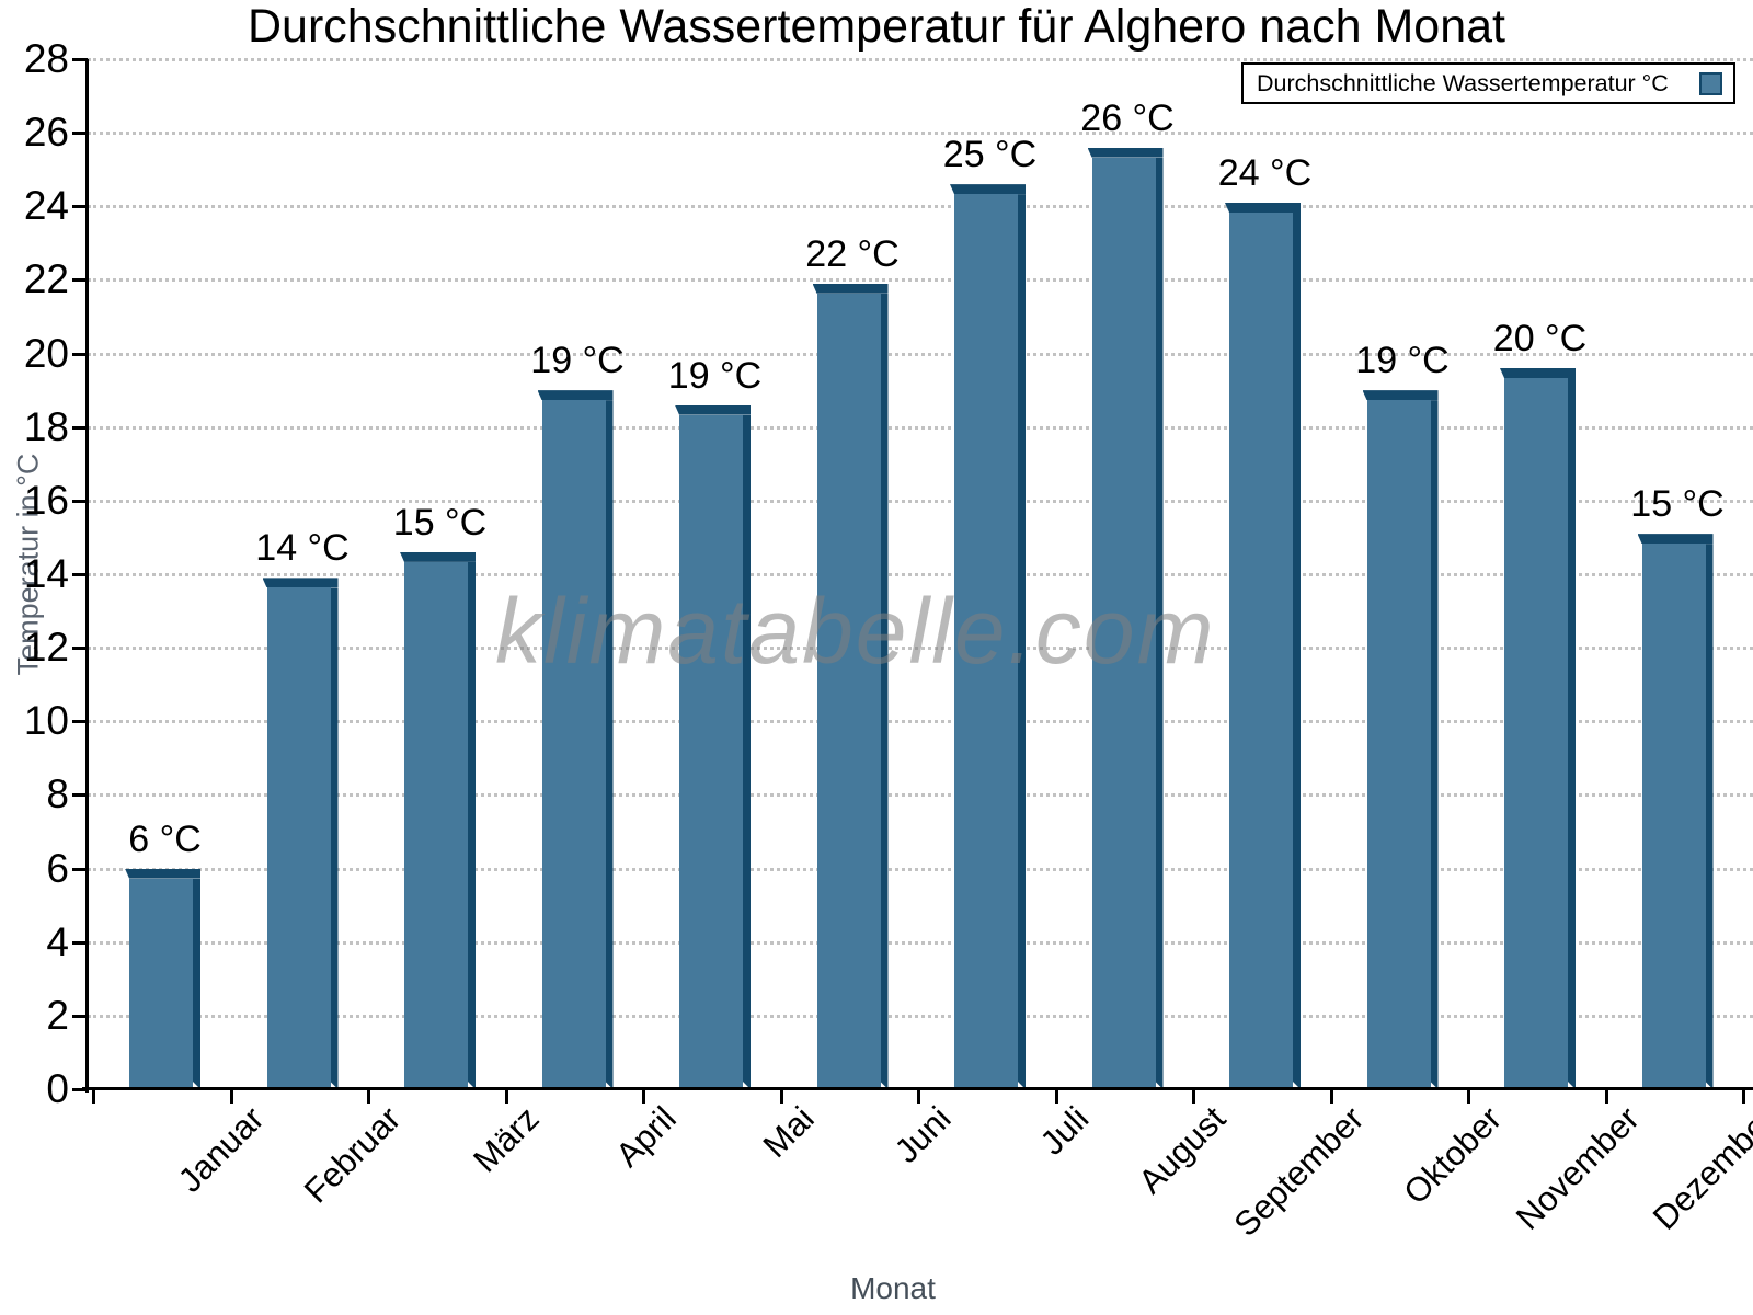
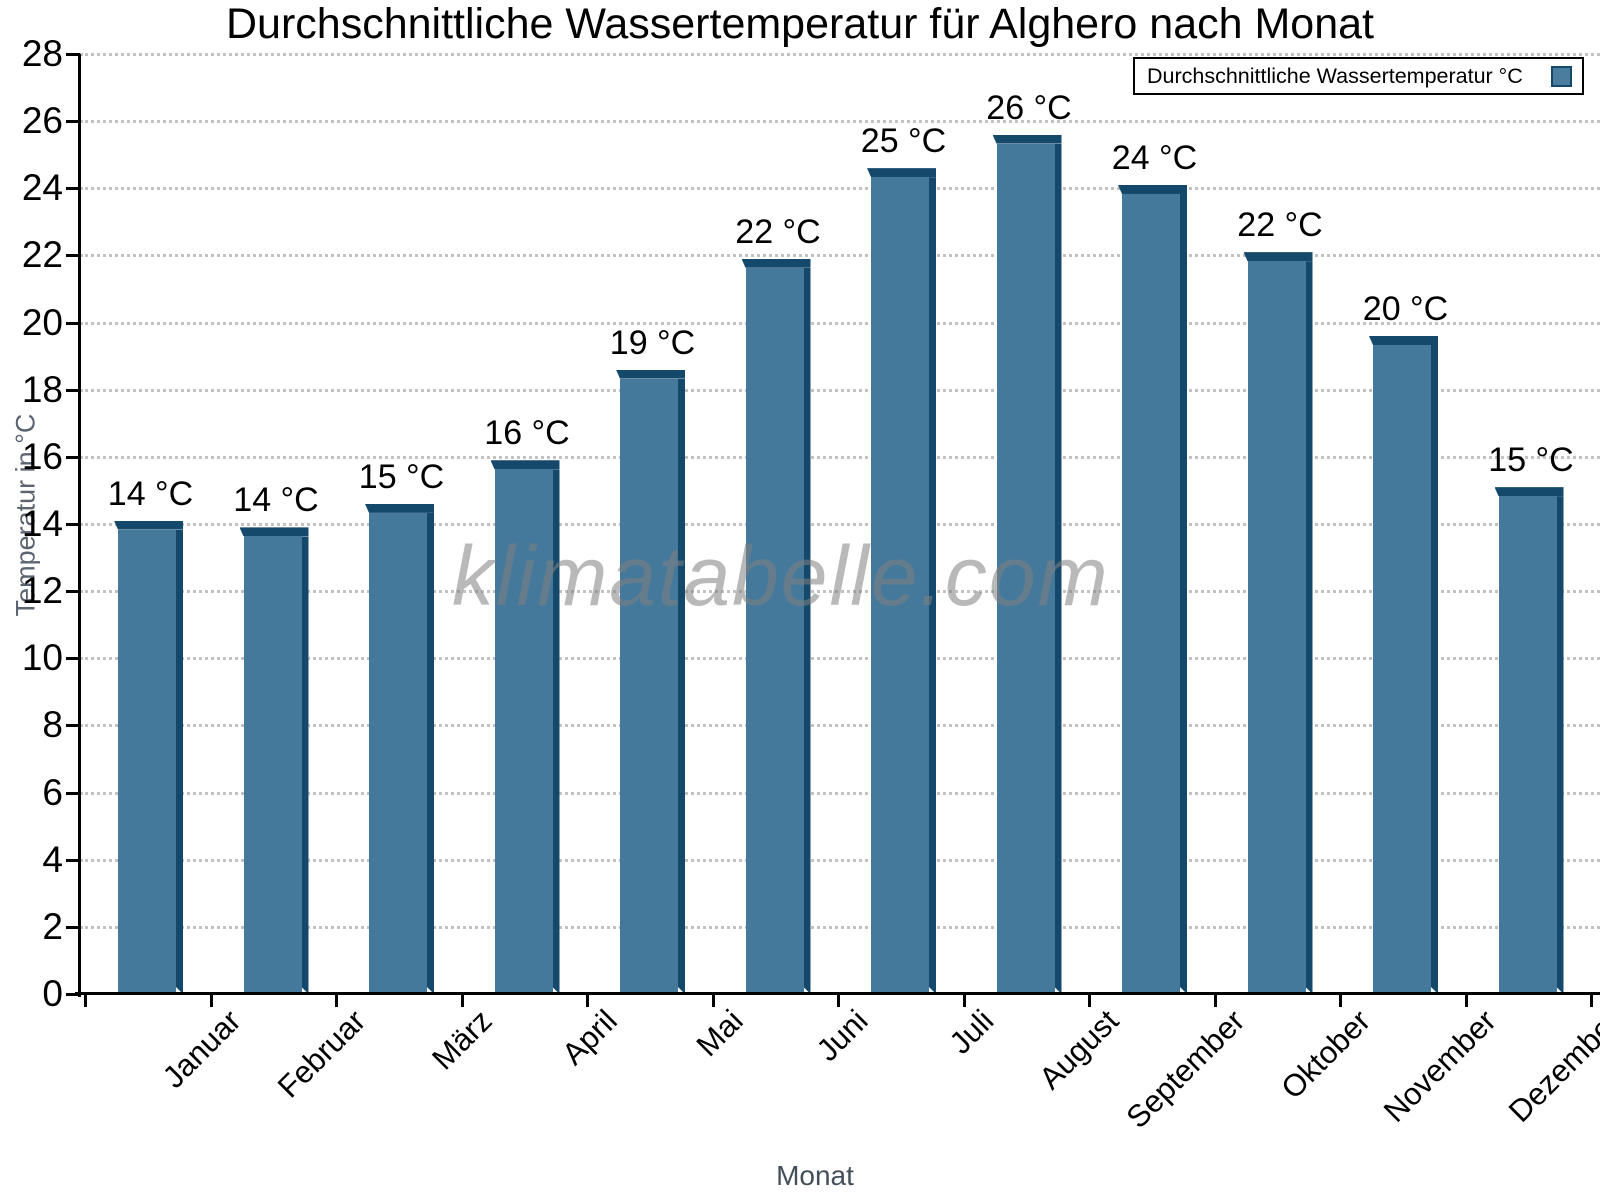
Januar: 6 -> 14
April: 19 -> 16
Oktober: 19 -> 22
